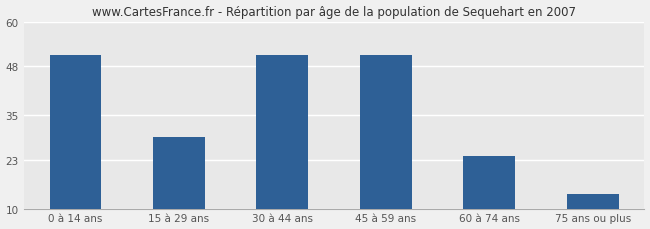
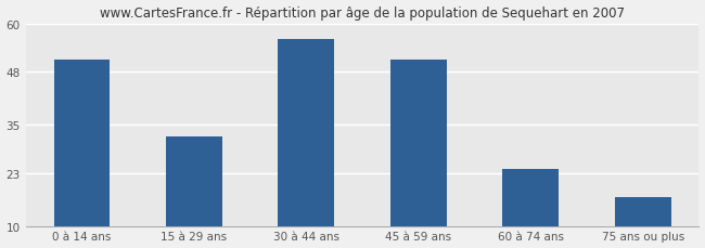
15 à 29 ans: 29 -> 32
30 à 44 ans: 51 -> 56
75 ans ou plus: 14 -> 17
